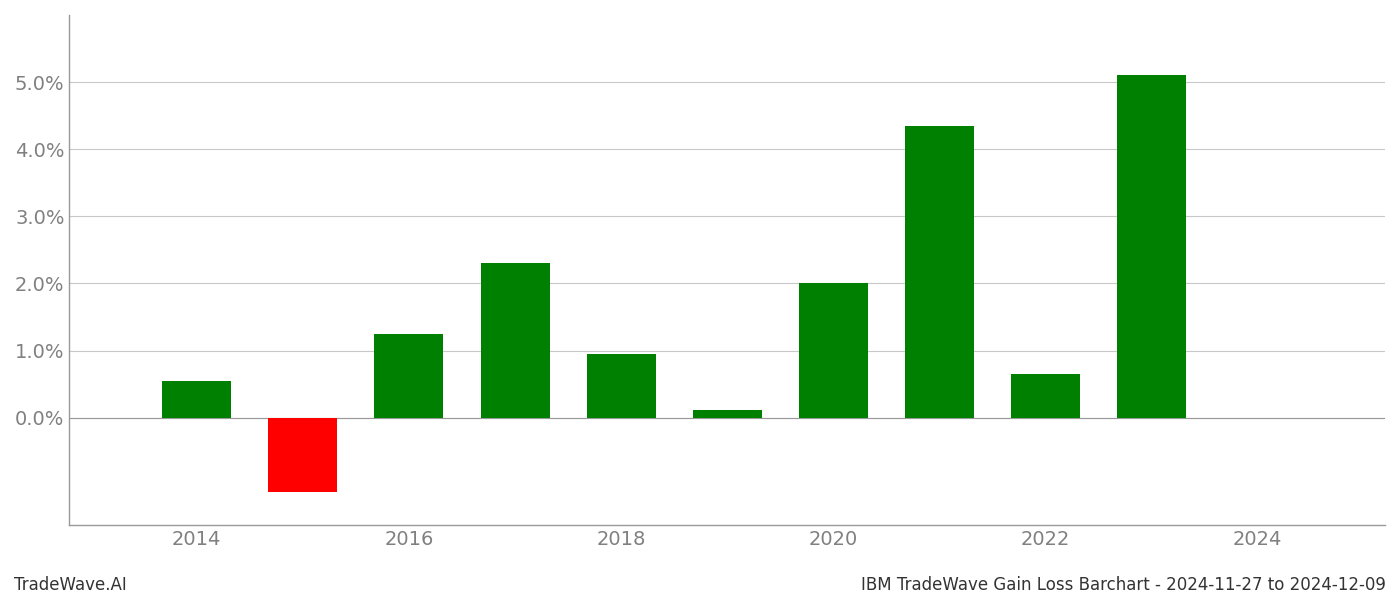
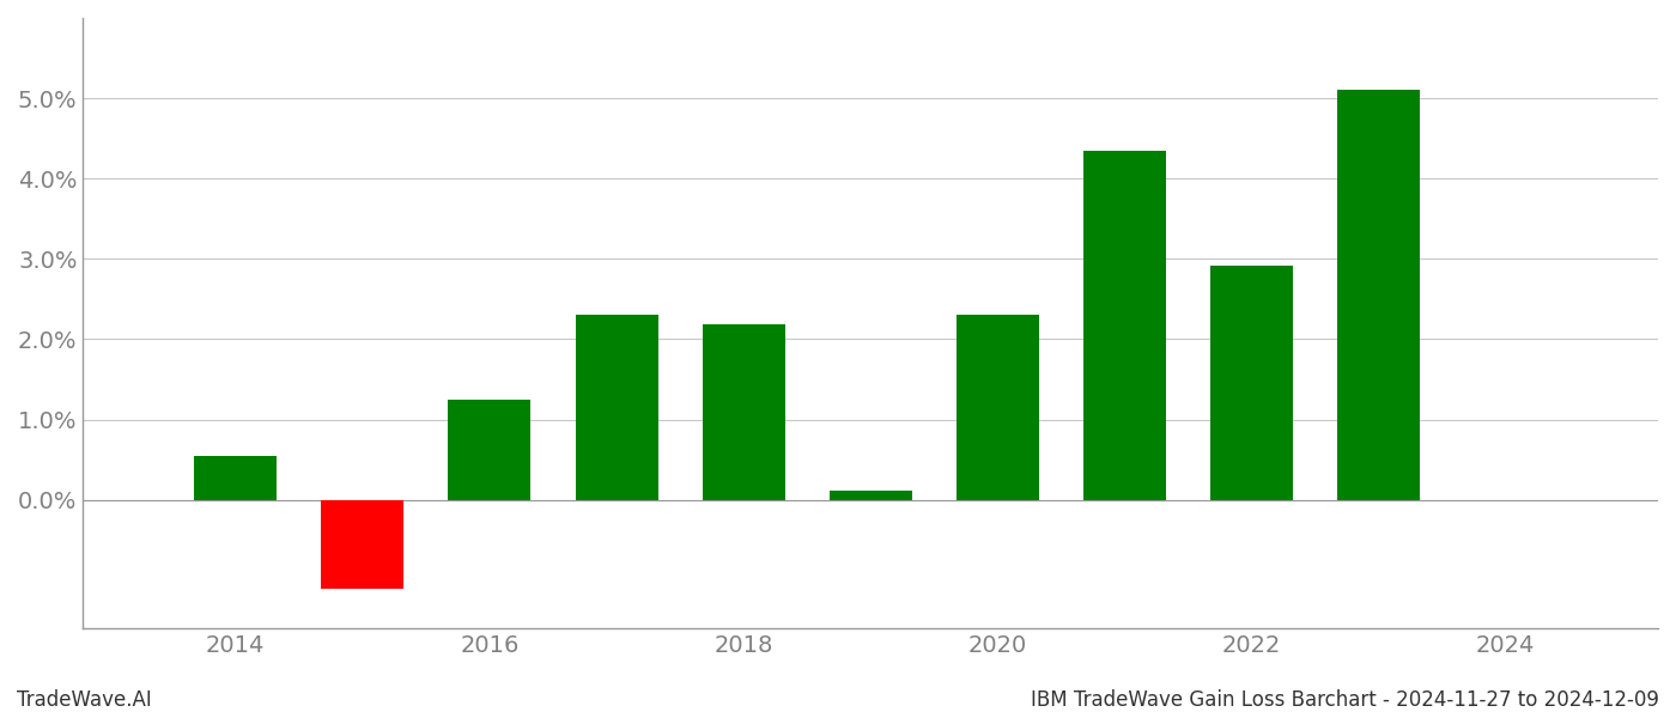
2018: 0.95% -> 2.18%
2020: 2.00% -> 2.30%
2022: 0.65% -> 2.92%
